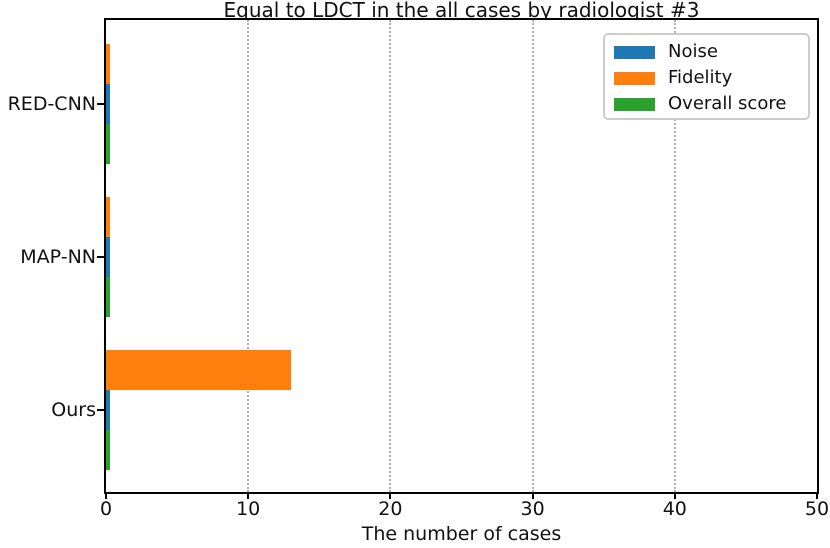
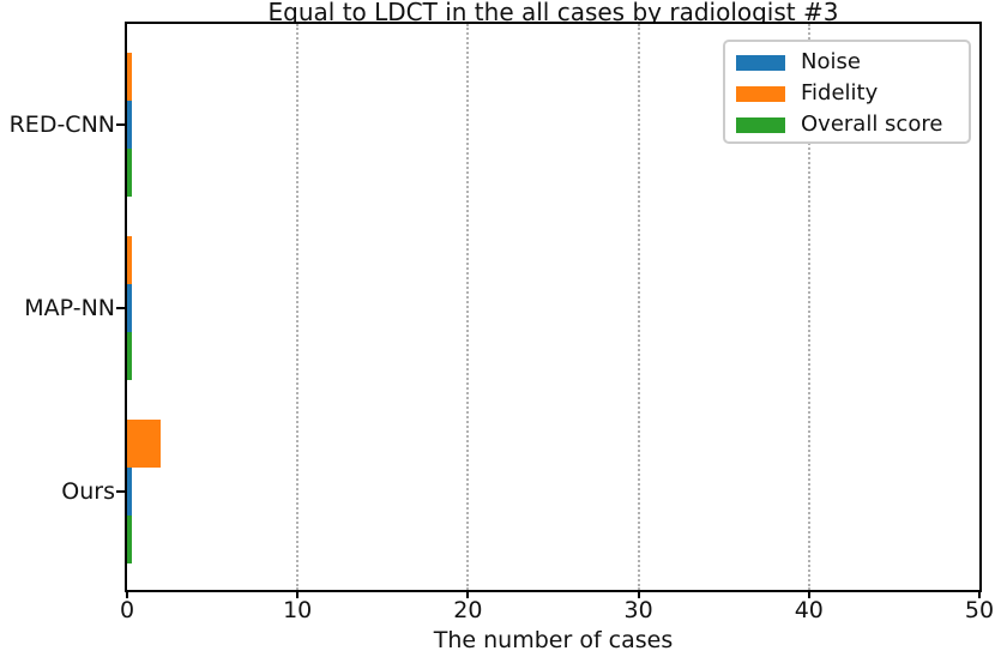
Fidelity/Ours: 13 -> 2
